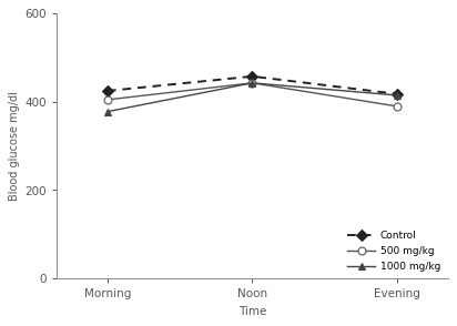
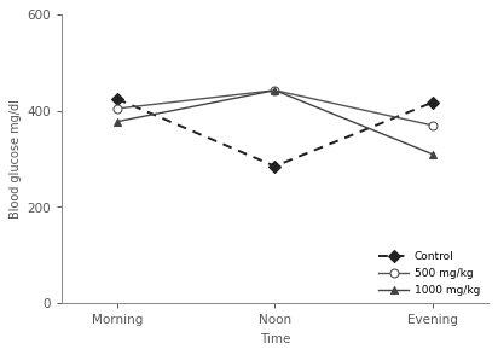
Control/Noon: 458 -> 285
500 mg/kg/Evening: 390 -> 370
1000 mg/kg/Evening: 415 -> 310
